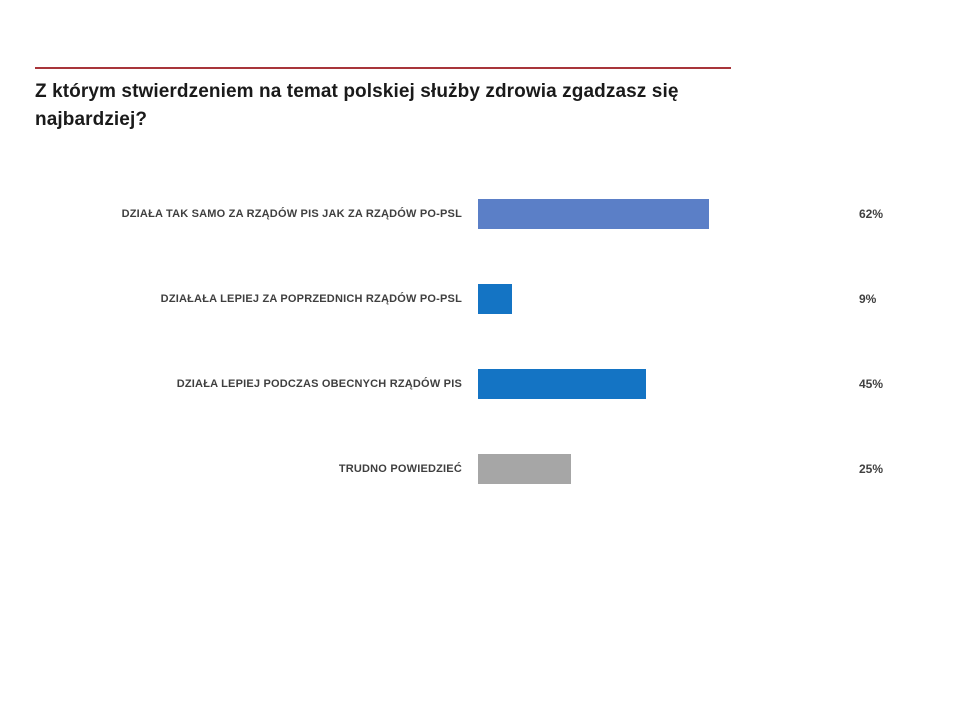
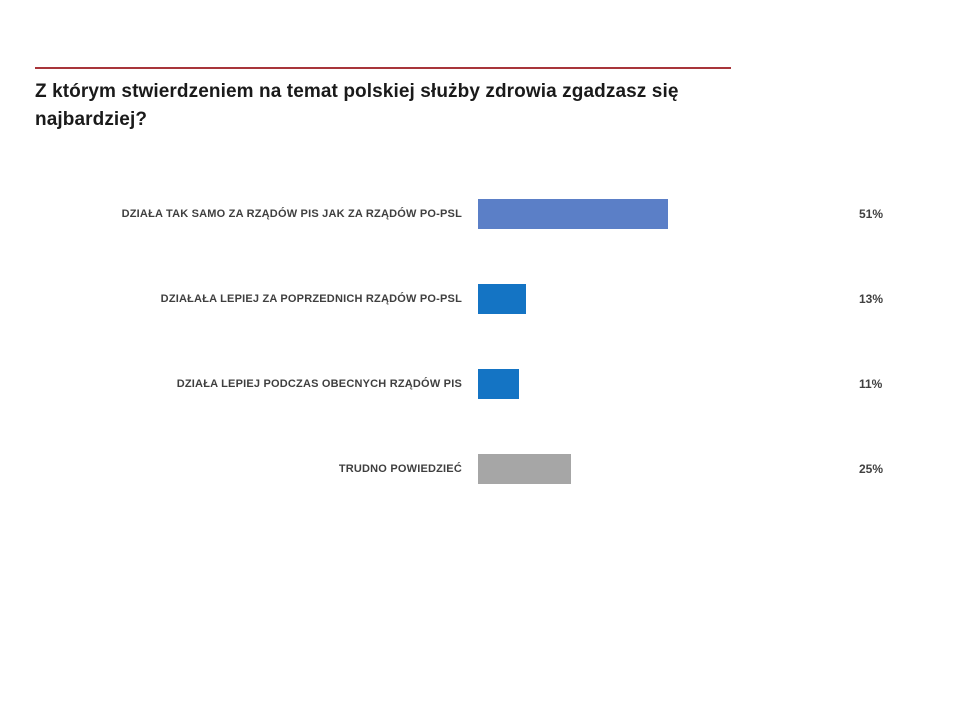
DZIAŁA TAK SAMO ZA RZĄDÓW PIS JAK ZA RZĄDÓW PO-PSL: 62% -> 51%
DZIAŁAŁA LEPIEJ ZA POPRZEDNICH RZĄDÓW PO-PSL: 9% -> 13%
DZIAŁA LEPIEJ PODCZAS OBECNYCH RZĄDÓW PIS: 45% -> 11%
